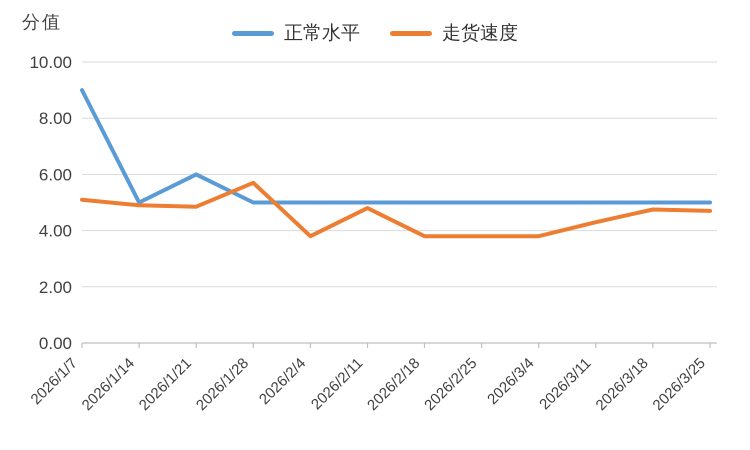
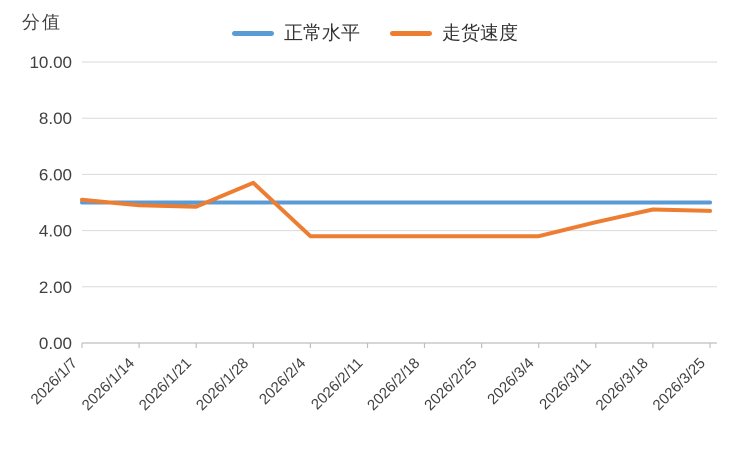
正常水平/2026/1/7: 9 -> 5
正常水平/2026/1/21: 6 -> 5
走货速度/2026/2/11: 4.8 -> 3.8
